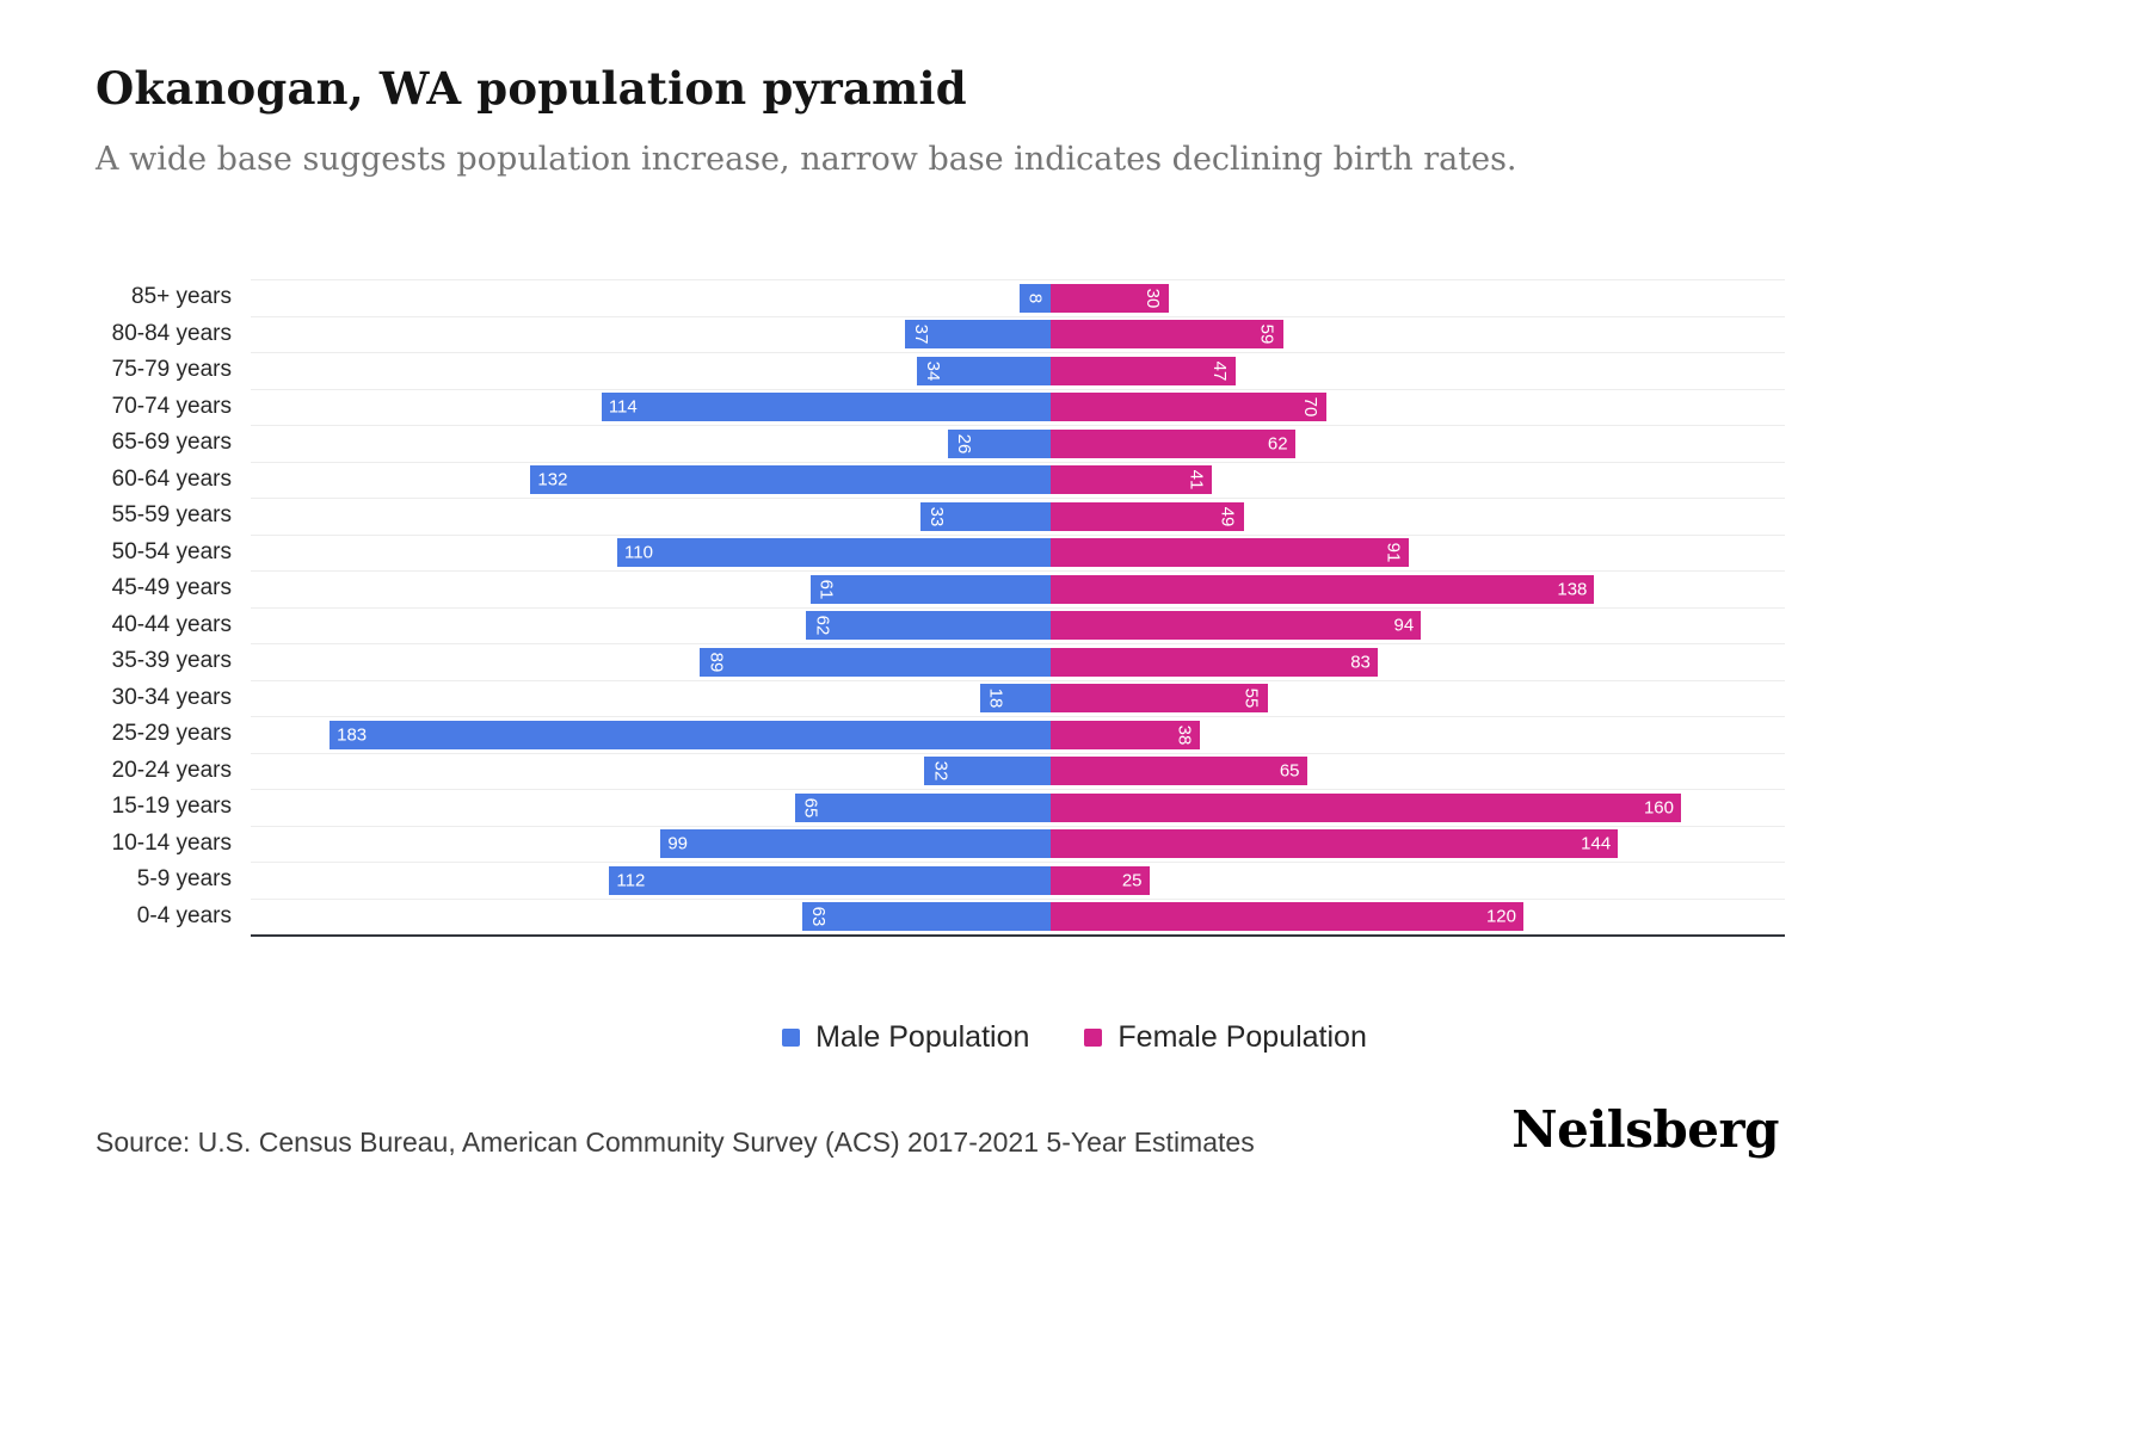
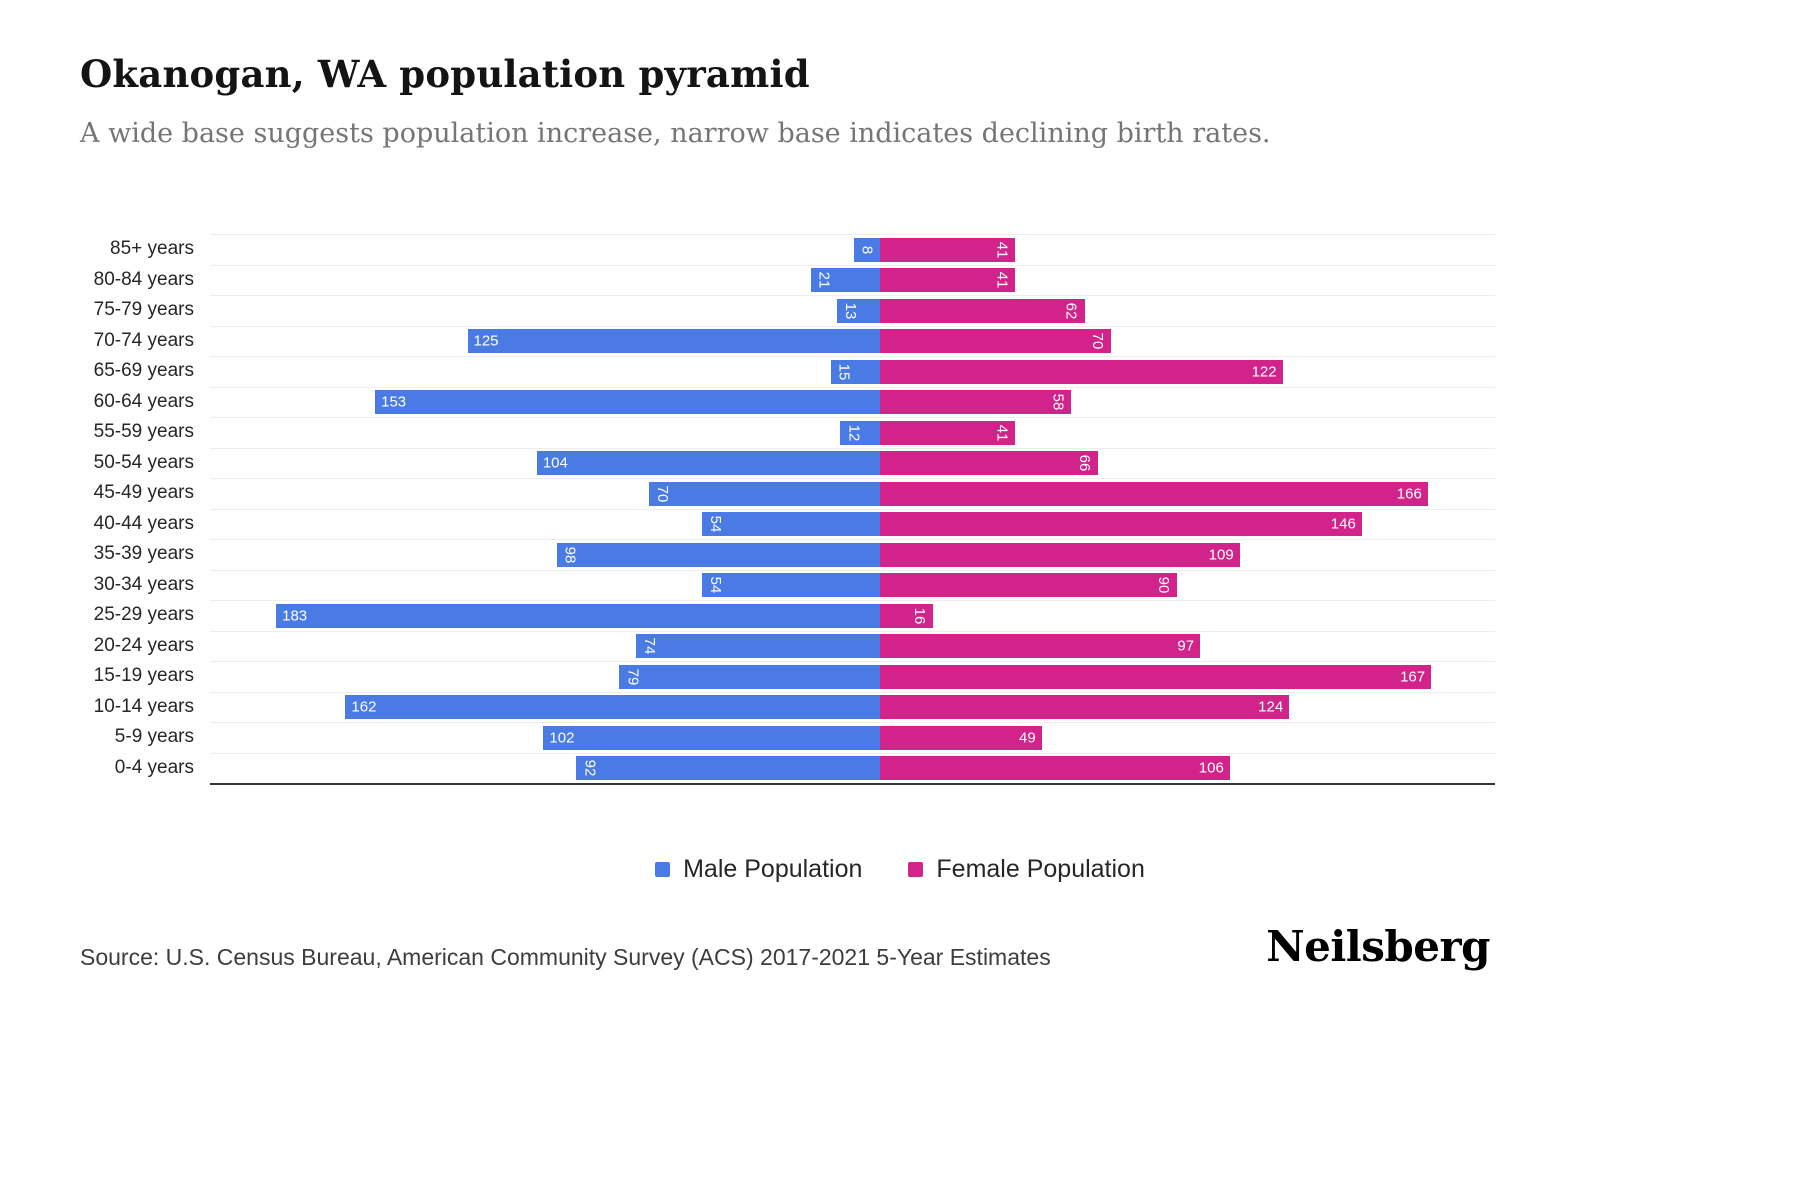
Female Population/85+ years: 30 -> 41
Male Population/80-84 years: 37 -> 21
Female Population/80-84 years: 59 -> 41
Male Population/75-79 years: 34 -> 13
Female Population/75-79 years: 47 -> 62
Male Population/70-74 years: 114 -> 125
Male Population/65-69 years: 26 -> 15
Female Population/65-69 years: 62 -> 122
Male Population/60-64 years: 132 -> 153
Female Population/60-64 years: 41 -> 58
Male Population/55-59 years: 33 -> 12
Female Population/55-59 years: 49 -> 41
Male Population/50-54 years: 110 -> 104
Female Population/50-54 years: 91 -> 66
Male Population/45-49 years: 61 -> 70
Female Population/45-49 years: 138 -> 166
Male Population/40-44 years: 62 -> 54
Female Population/40-44 years: 94 -> 146
Male Population/35-39 years: 89 -> 98
Female Population/35-39 years: 83 -> 109
Male Population/30-34 years: 18 -> 54
Female Population/30-34 years: 55 -> 90
Female Population/25-29 years: 38 -> 16
Male Population/20-24 years: 32 -> 74
Female Population/20-24 years: 65 -> 97
Male Population/15-19 years: 65 -> 79
Female Population/15-19 years: 160 -> 167
Male Population/10-14 years: 99 -> 162
Female Population/10-14 years: 144 -> 124
Male Population/5-9 years: 112 -> 102
Female Population/5-9 years: 25 -> 49
Male Population/0-4 years: 63 -> 92
Female Population/0-4 years: 120 -> 106
